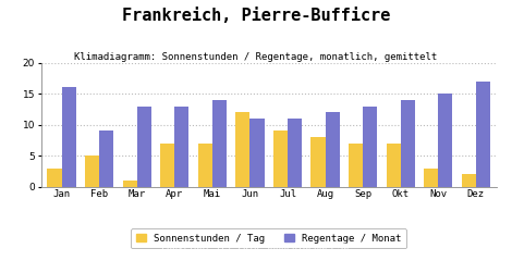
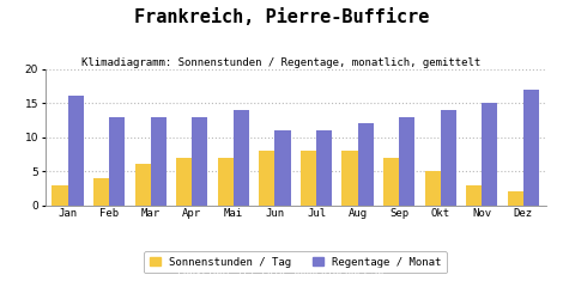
Sonnenstunden / Tag/Feb: 5 -> 4
Regentage / Monat/Feb: 9 -> 13
Sonnenstunden / Tag/Mar: 1 -> 6
Sonnenstunden / Tag/Jun: 12 -> 8
Sonnenstunden / Tag/Jul: 9 -> 8
Sonnenstunden / Tag/Okt: 7 -> 5
